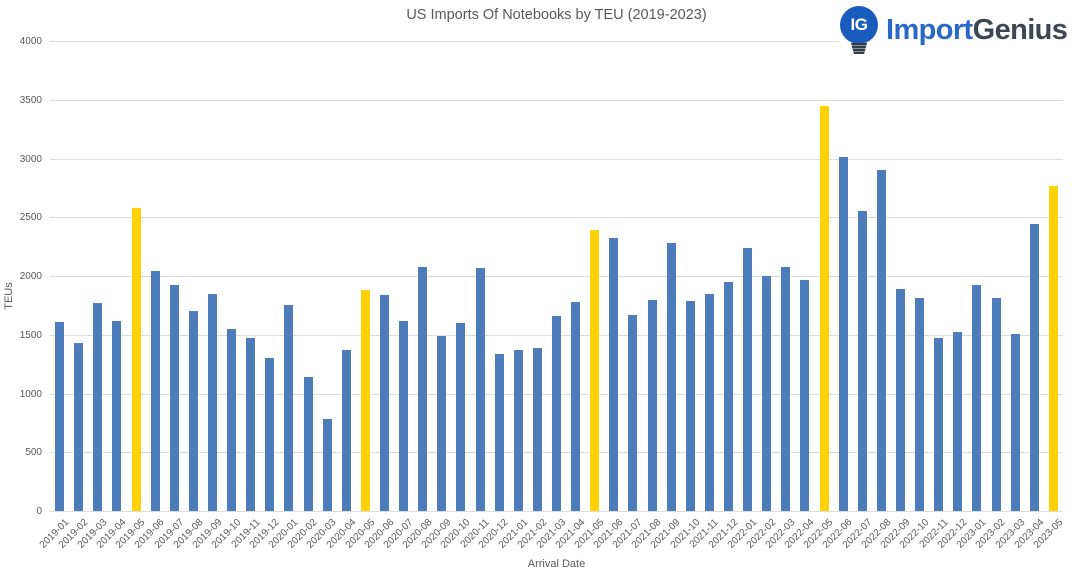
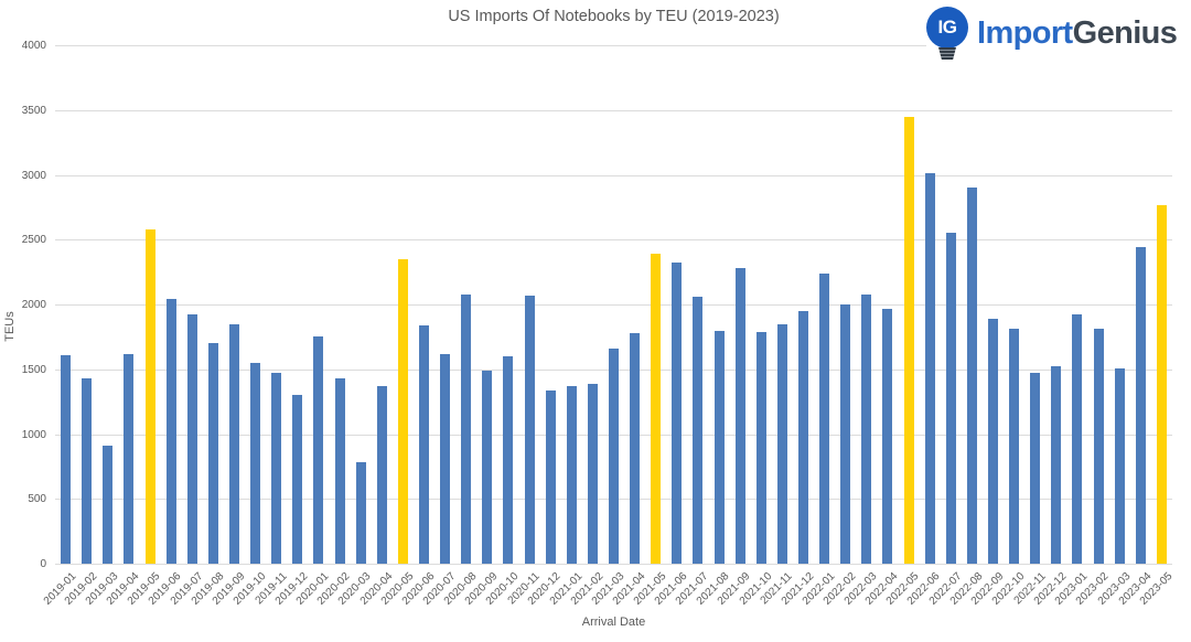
2019-03: 1770 -> 910
2020-02: 1140 -> 1430
2020-05: 1880 -> 2350
2021-07: 1670 -> 2060
